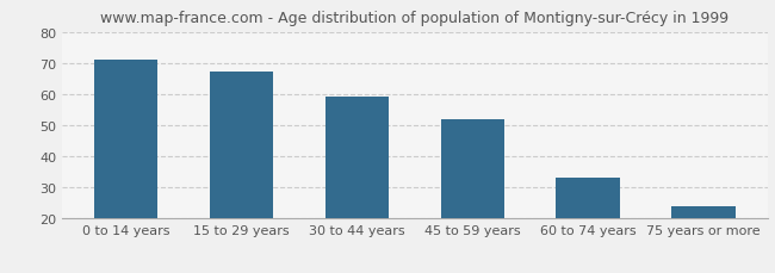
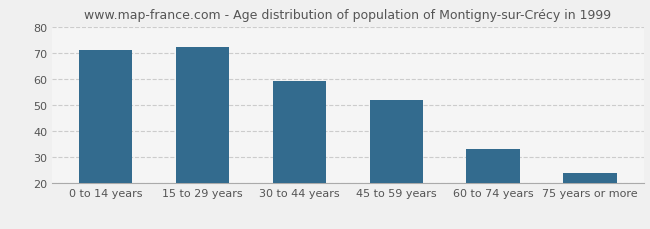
15 to 29 years: 67 -> 72
